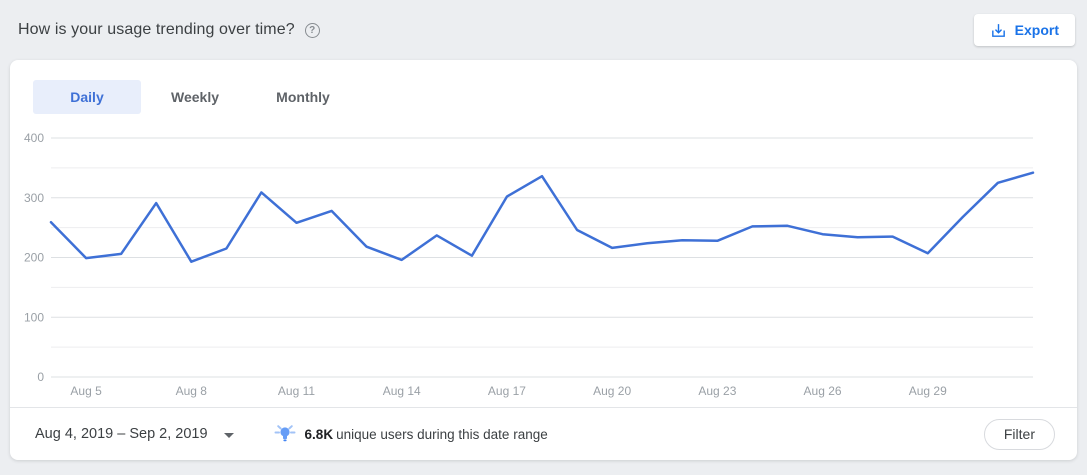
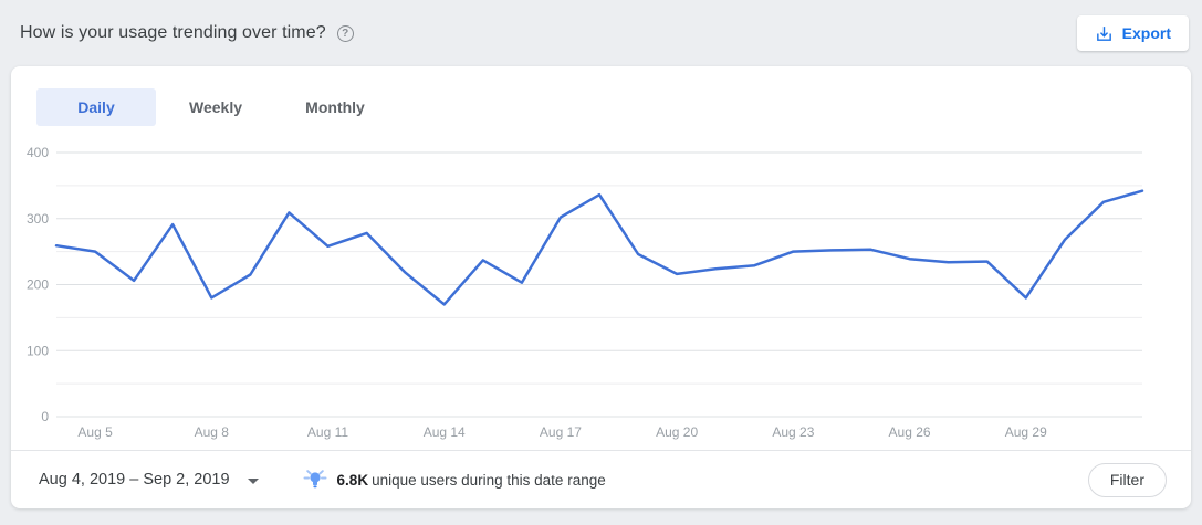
Aug 5: 200 -> 250
Aug 8: 190 -> 180
Aug 14: 200 -> 170
Aug 23: 230 -> 250
Aug 29: 210 -> 180
